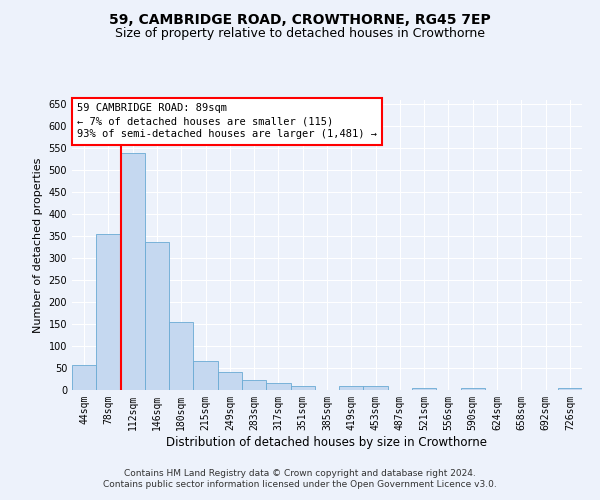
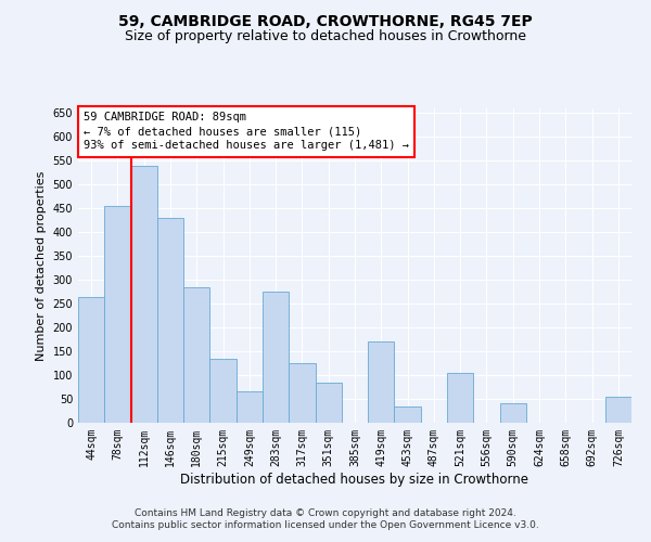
44sqm: 57 -> 265
78sqm: 355 -> 455
146sqm: 337 -> 430
180sqm: 155 -> 285
215sqm: 67 -> 135
249sqm: 40 -> 65
283sqm: 22 -> 275
317sqm: 17 -> 125
351sqm: 10 -> 85
419sqm: 9 -> 170
453sqm: 9 -> 35
521sqm: 4 -> 105
590sqm: 4 -> 40
726sqm: 4 -> 55
